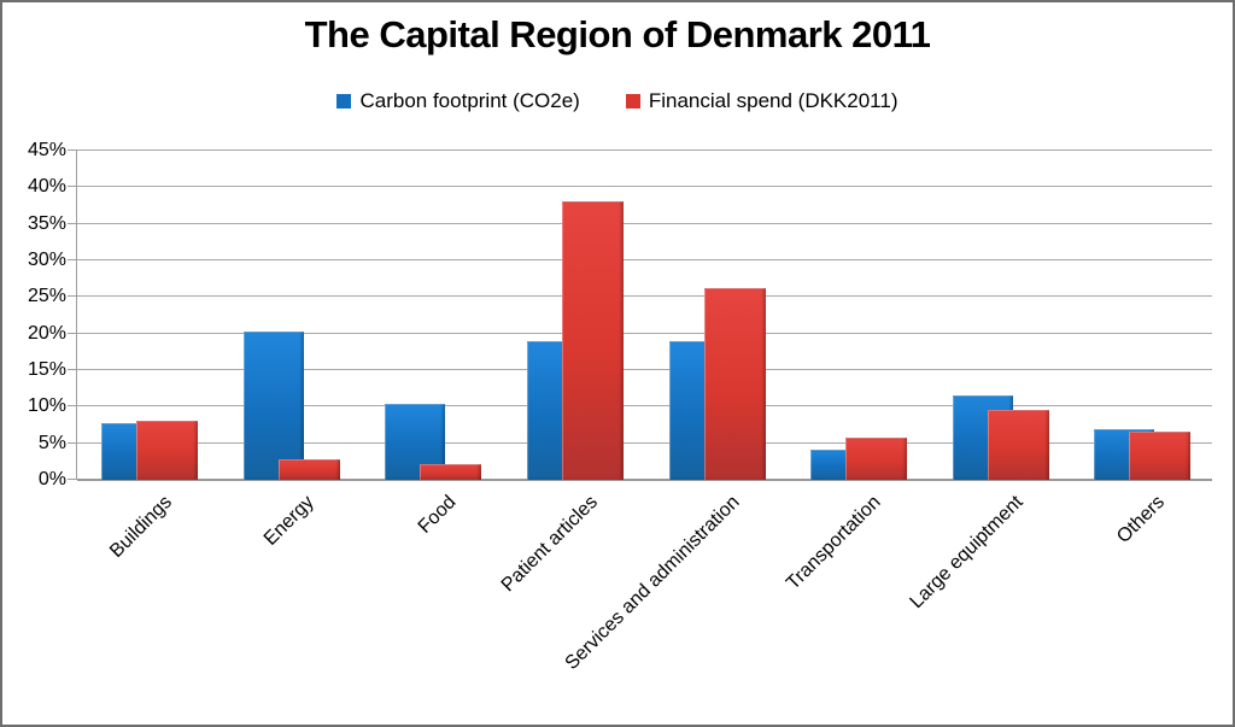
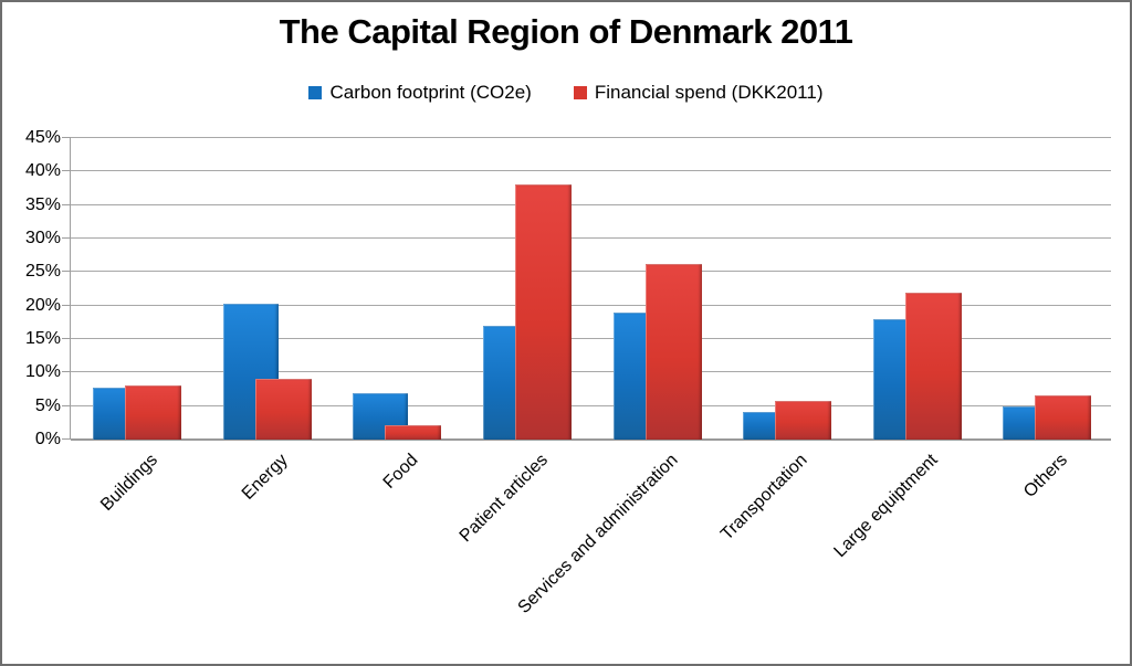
Financial spend (DKK2011)/Energy: 3% -> 9%
Carbon footprint (CO2e)/Food: 10% -> 7%
Carbon footprint (CO2e)/Patient articles: 19% -> 17%
Carbon footprint (CO2e)/Large equiptment: 12% -> 18%
Financial spend (DKK2011)/Large equiptment: 10% -> 22%
Carbon footprint (CO2e)/Others: 7% -> 5%
